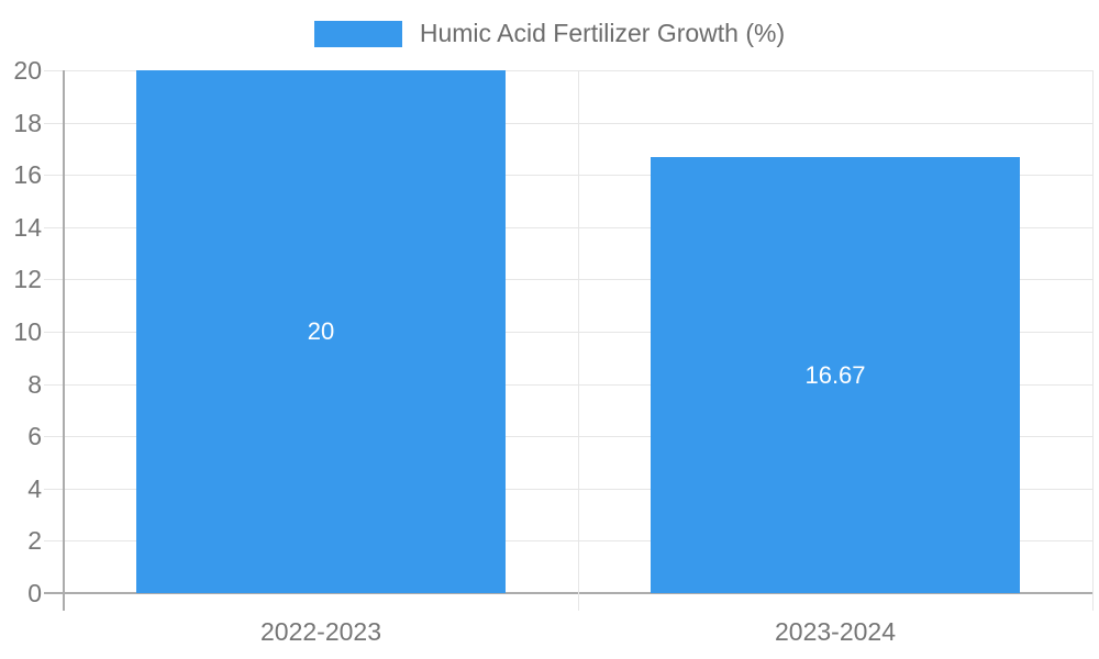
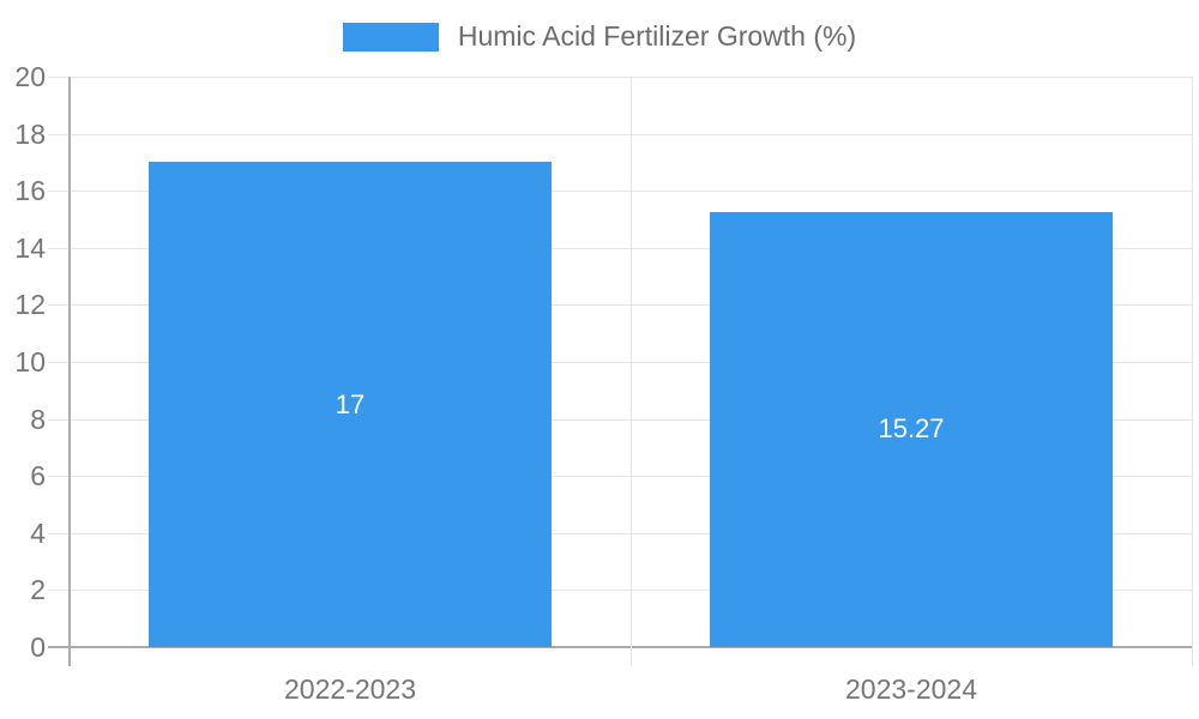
2022-2023: 20 -> 17
2023-2024: 16.67 -> 15.27
